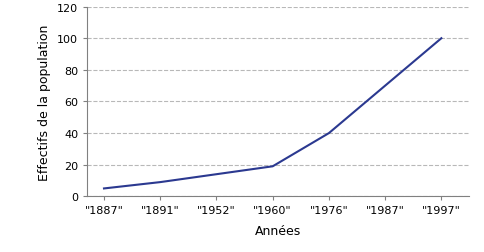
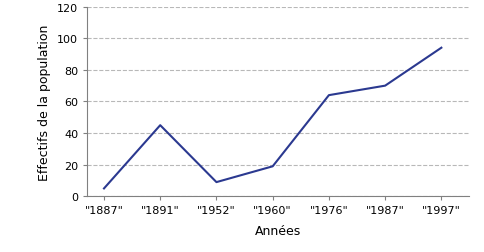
"1891": 9 -> 45
"1952": 14 -> 9
"1976": 40 -> 64
"1997": 100 -> 94
